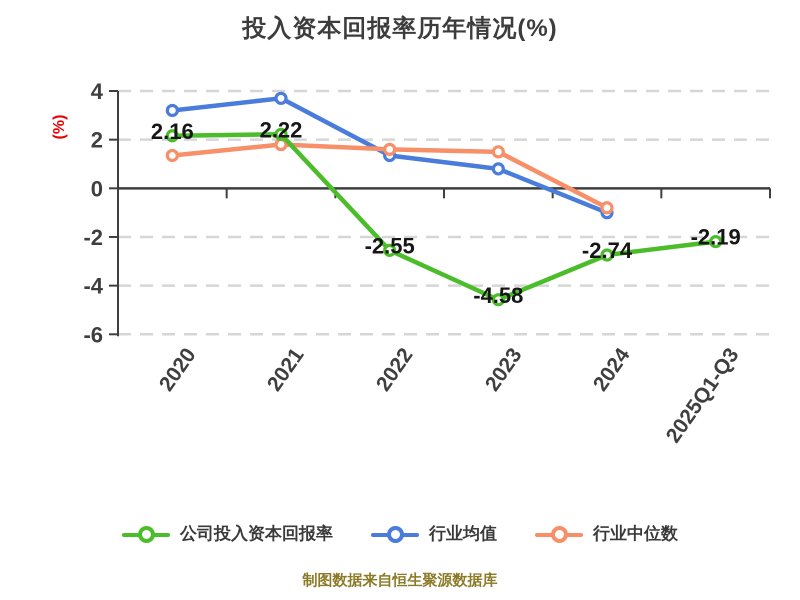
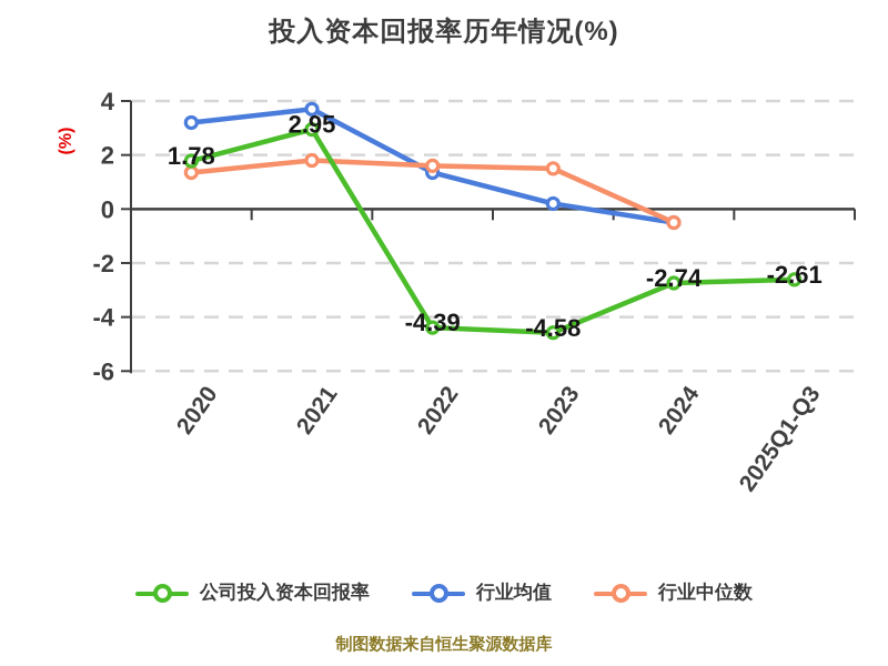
公司投入资本回报率/2020: 2.16 -> 1.78
公司投入资本回报率/2021: 2.22 -> 2.95
公司投入资本回报率/2022: -2.55 -> -4.39
行业均值/2023: 0.8 -> 0.2
行业均值/2024: -1.0 -> -0.5
行业中位数/2024: -0.8 -> -0.5
公司投入资本回报率/2025Q1-Q3: -2.19 -> -2.61
